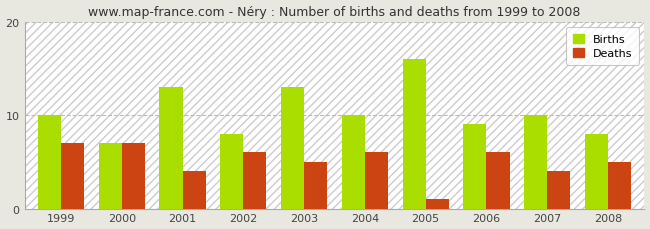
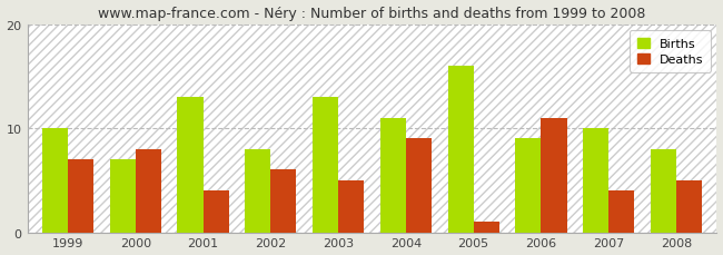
Deaths/2000: 7 -> 8
Births/2004: 10 -> 11
Deaths/2004: 6 -> 9
Deaths/2006: 6 -> 11
